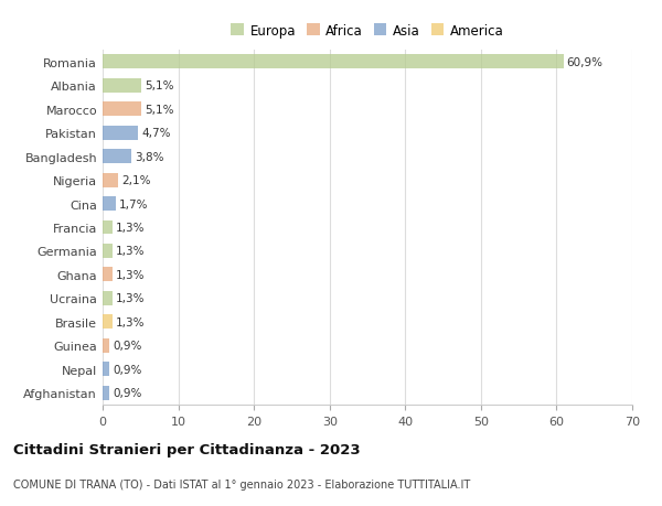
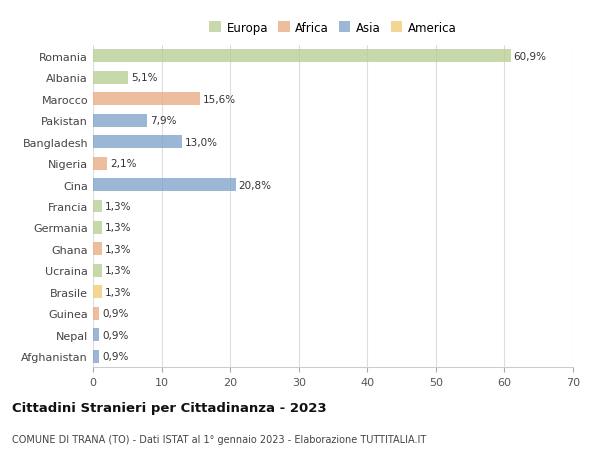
Marocco: 5,1% -> 15,6%
Pakistan: 4,7% -> 7,9%
Bangladesh: 3,8% -> 13,0%
Cina: 1,7% -> 20,8%
